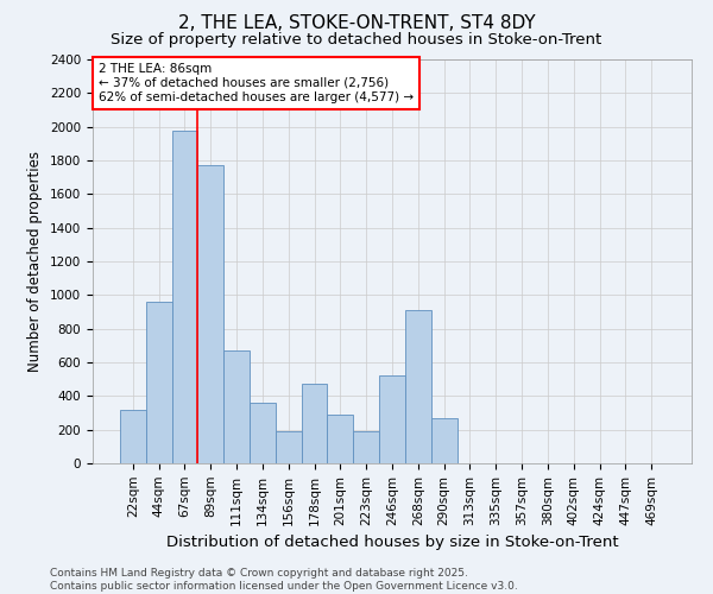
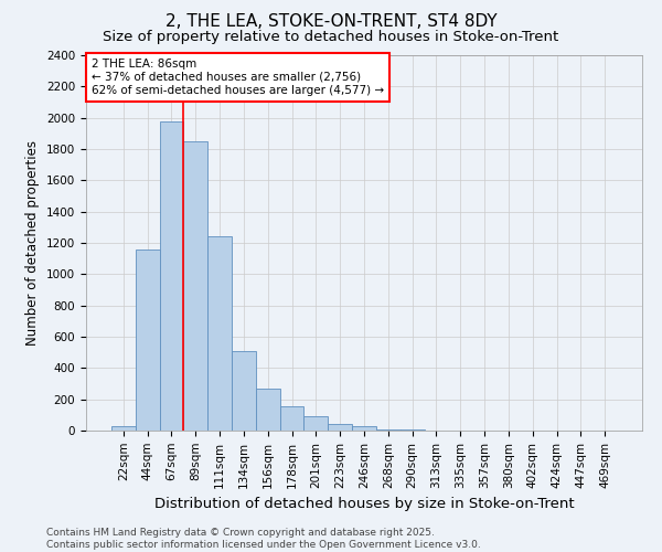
22sqm: 320 -> 20
44sqm: 960 -> 1160
89sqm: 1770 -> 1850
111sqm: 670 -> 1240
134sqm: 360 -> 510
156sqm: 190 -> 270
178sqm: 470 -> 160
201sqm: 290 -> 100
223sqm: 190 -> 40
246sqm: 520 -> 30
268sqm: 910 -> 0
290sqm: 270 -> 0
